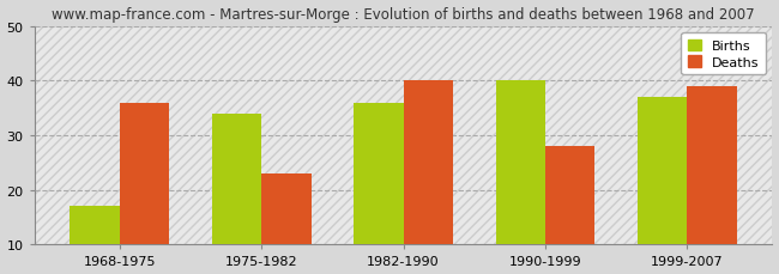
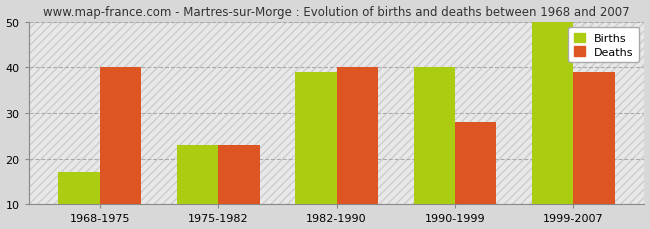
Deaths/1968-1975: 36 -> 40
Births/1975-1982: 34 -> 23
Births/1982-1990: 36 -> 39
Births/1999-2007: 37 -> 50
